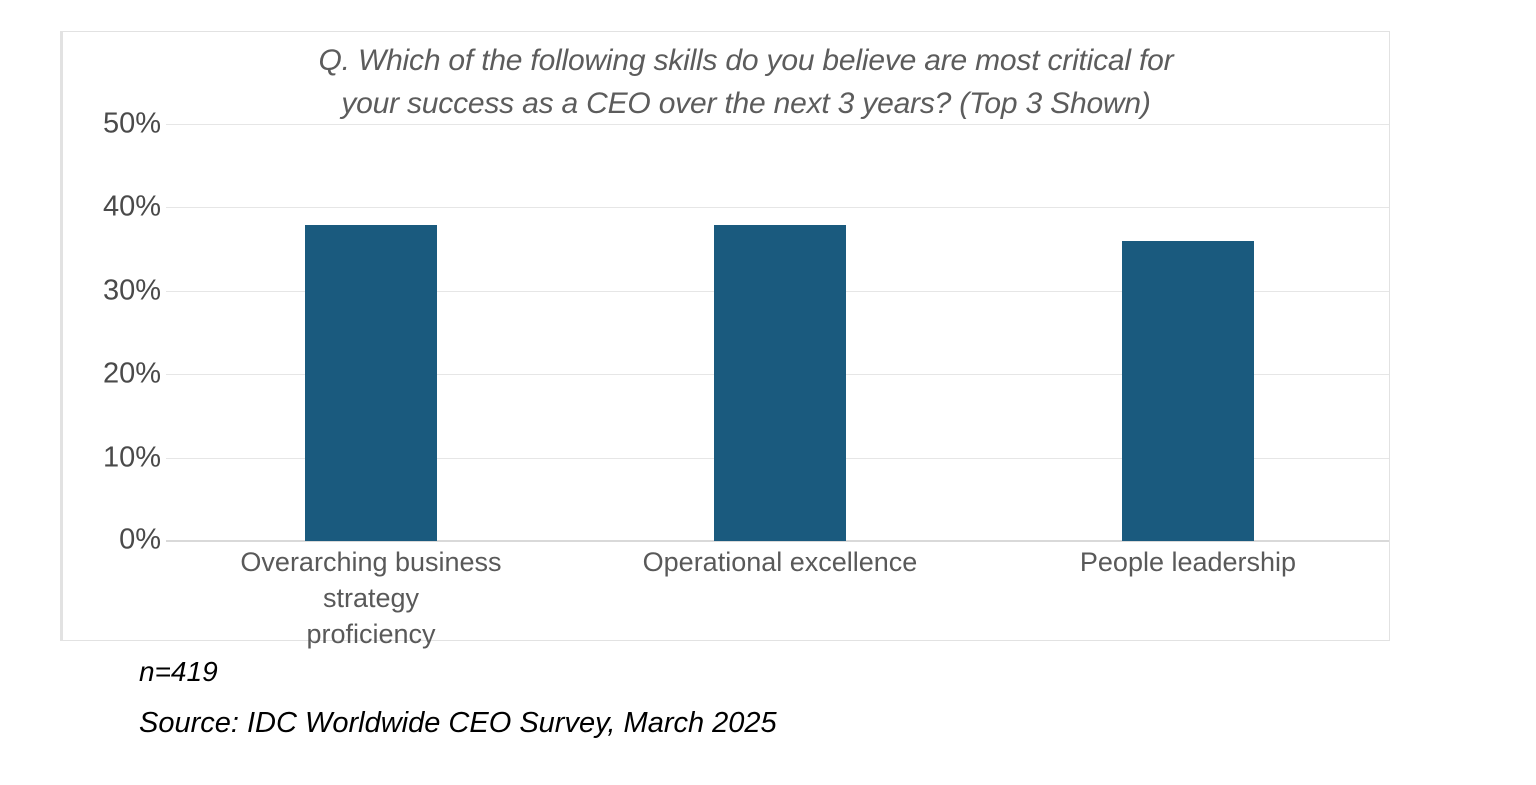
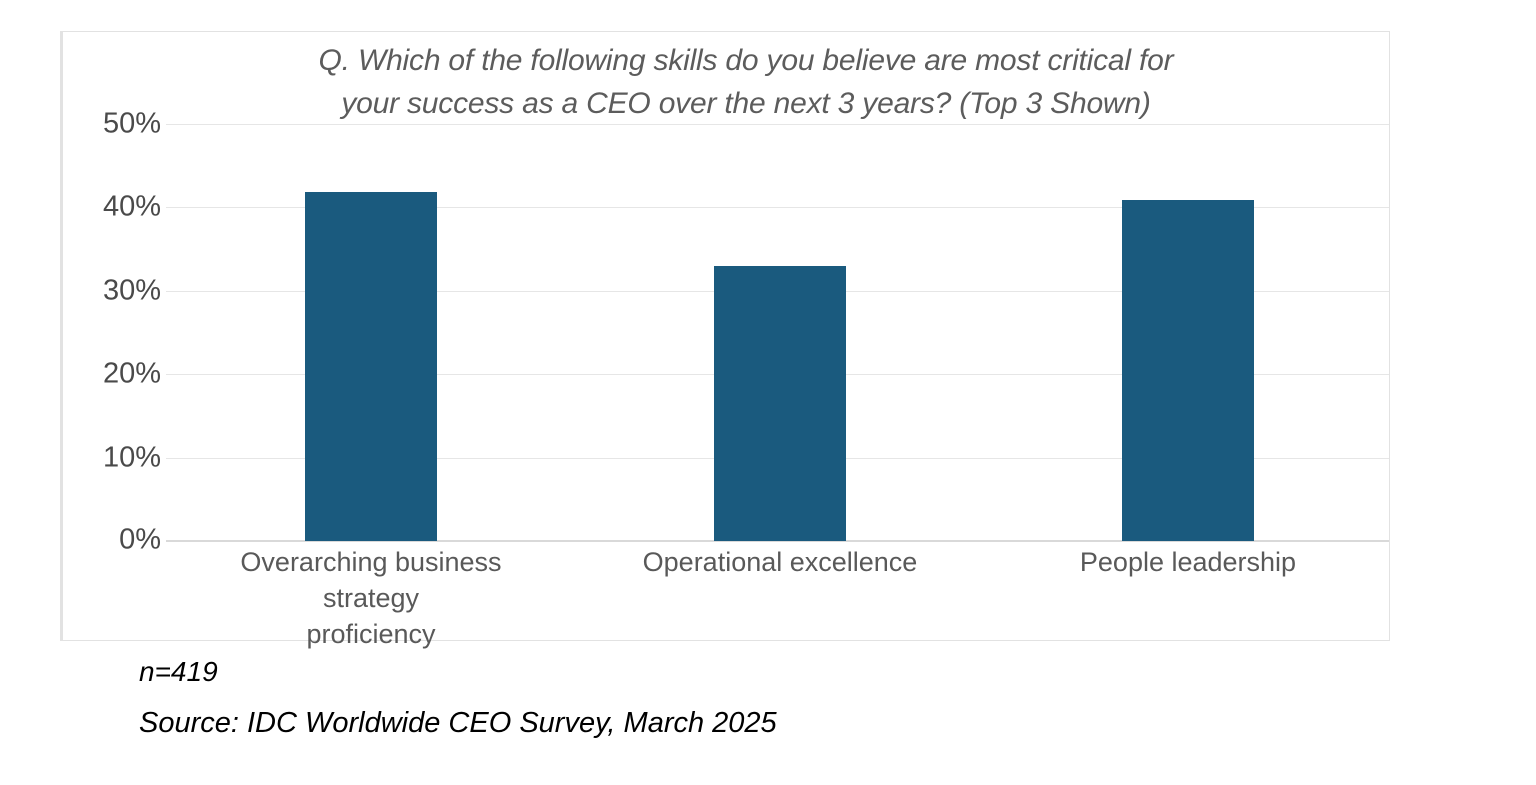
Overarching business strategy proficiency: 38% -> 42%
Operational excellence: 38% -> 33%
People leadership: 36% -> 41%
